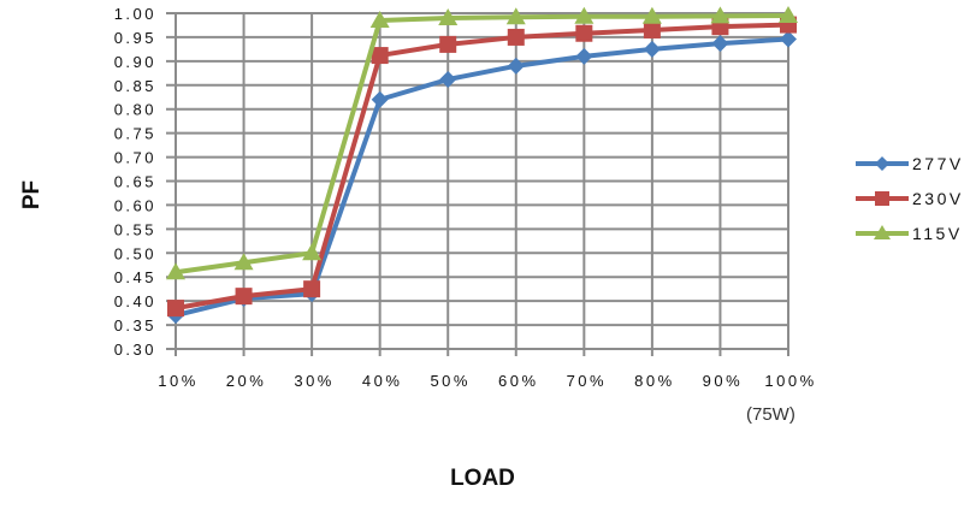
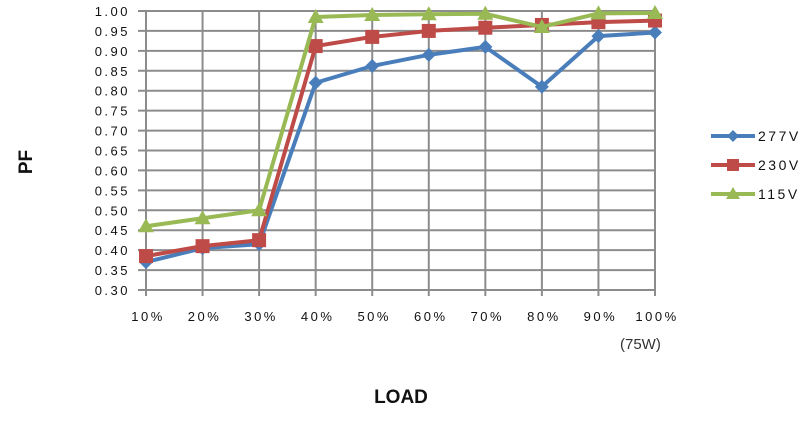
277V/80%: 0.93 -> 0.81
115V/80%: 0.99 -> 0.96
